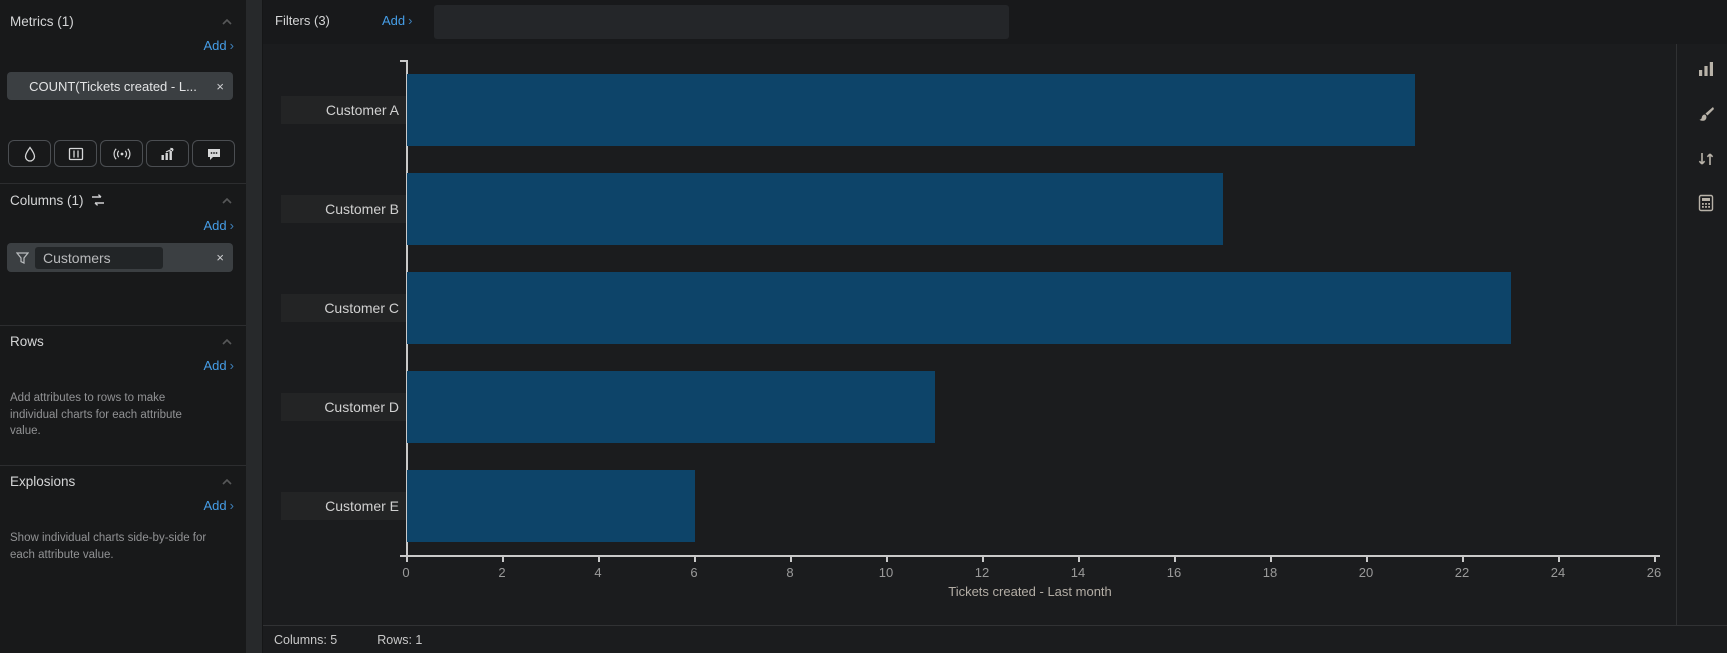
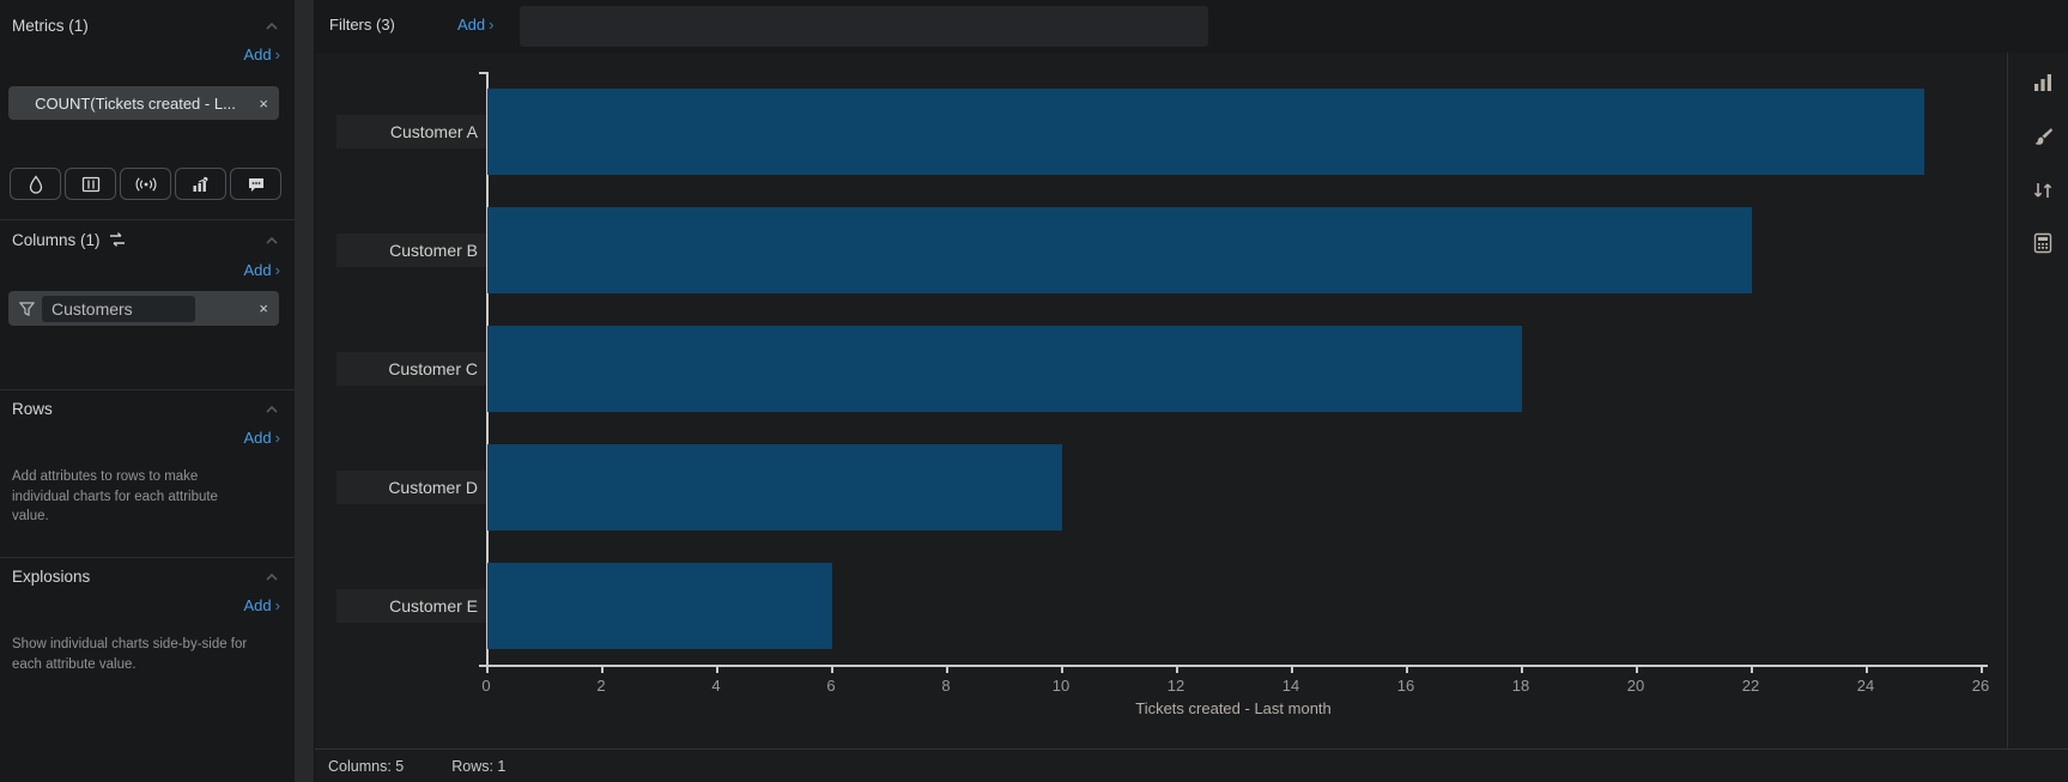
Customer A: 21 -> 25
Customer B: 17 -> 22
Customer C: 23 -> 18
Customer D: 11 -> 10
